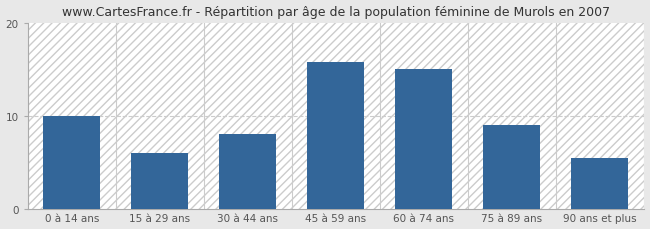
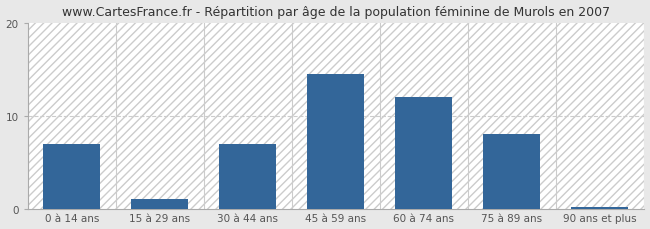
0 à 14 ans: 10.0 -> 7.0
15 à 29 ans: 6.0 -> 1.0
30 à 44 ans: 8.0 -> 7.0
45 à 59 ans: 15.8 -> 14.5
60 à 74 ans: 15.0 -> 12.0
75 à 89 ans: 9.0 -> 8.0
90 ans et plus: 5.4 -> 0.2
